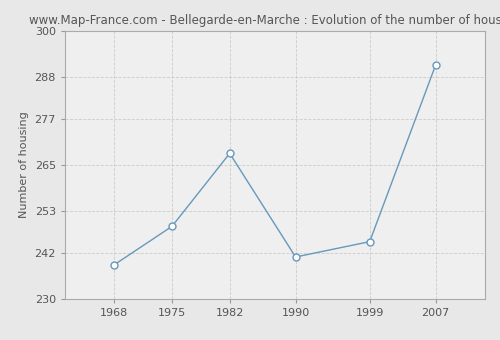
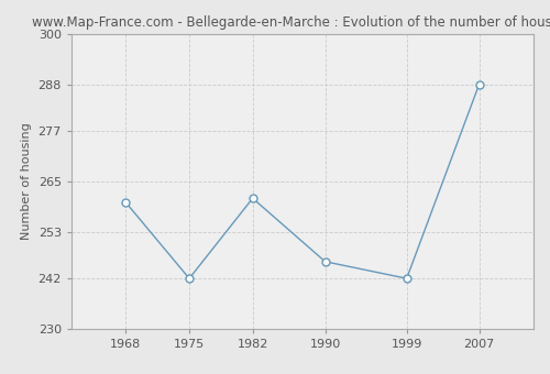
1968: 239 -> 260
1975: 249 -> 242
1982: 268 -> 261
1990: 241 -> 246
1999: 245 -> 242
2007: 291 -> 288
